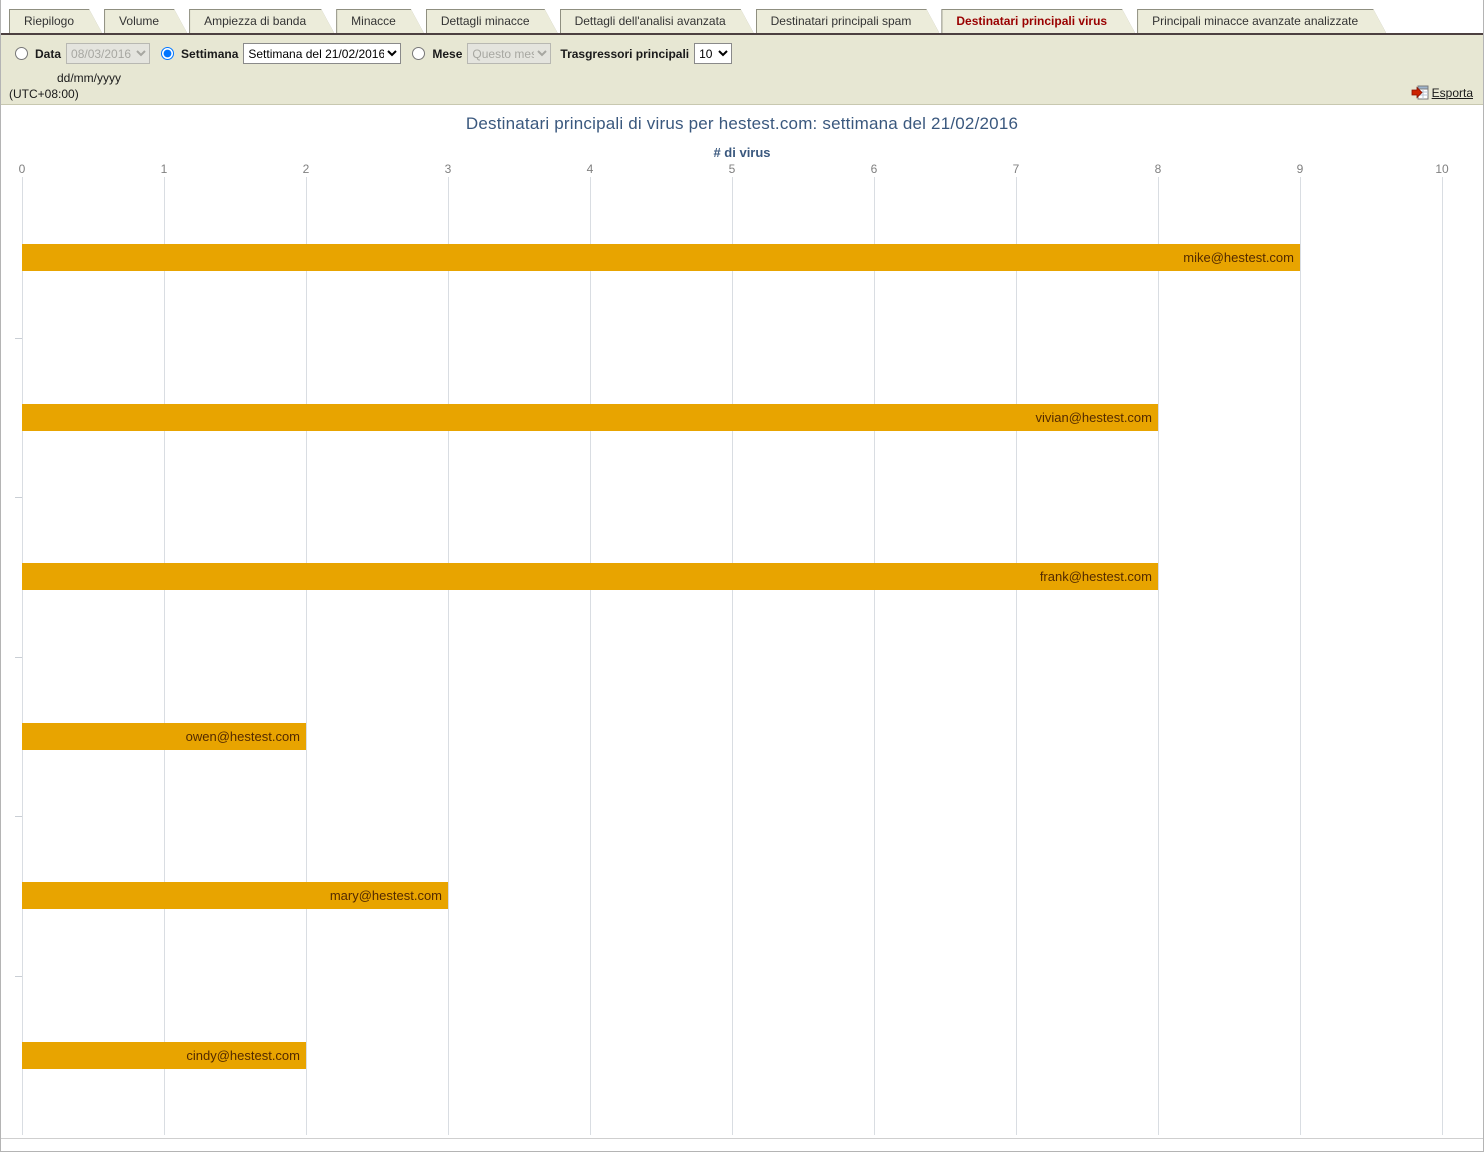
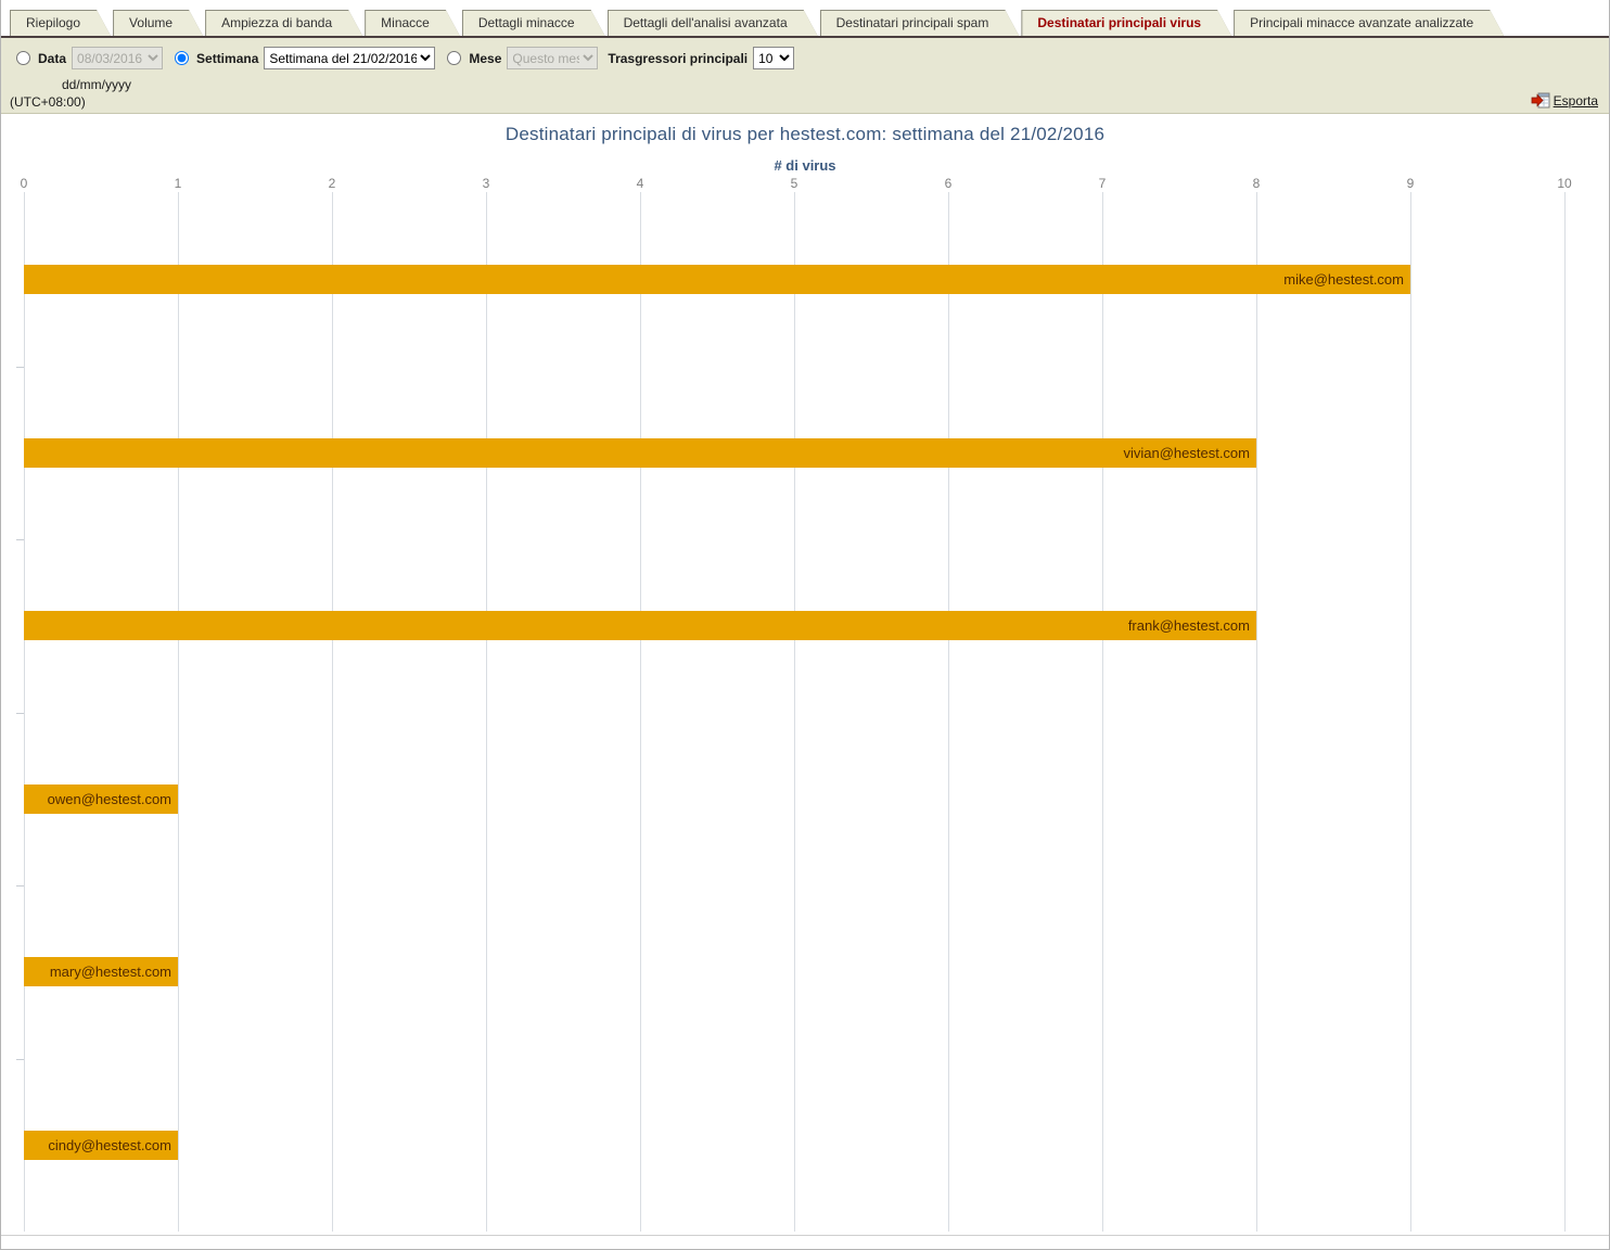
owen@hestest.com: 2 -> 1
mary@hestest.com: 3 -> 1
cindy@hestest.com: 2 -> 1
